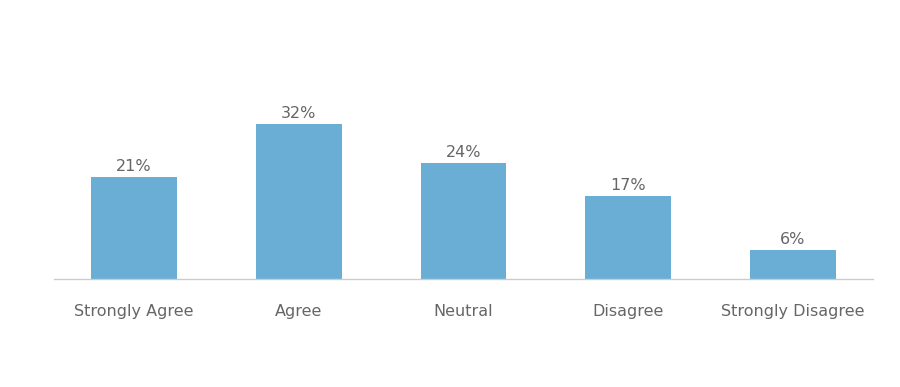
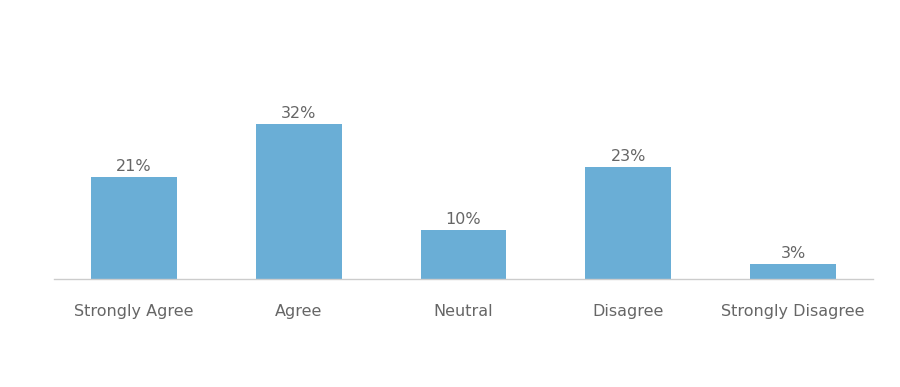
Neutral: 24% -> 10%
Disagree: 17% -> 23%
Strongly Disagree: 6% -> 3%
